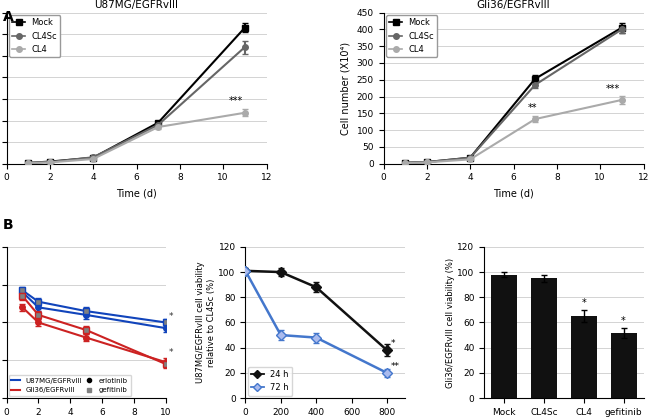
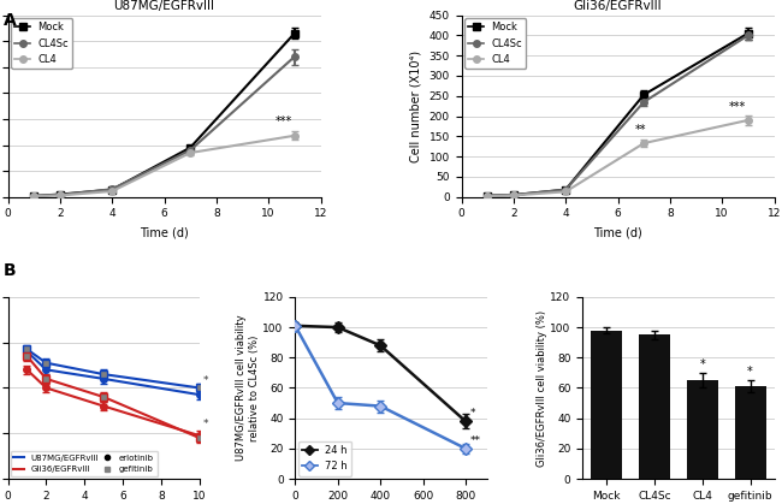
gefitinib: 52 -> 61
